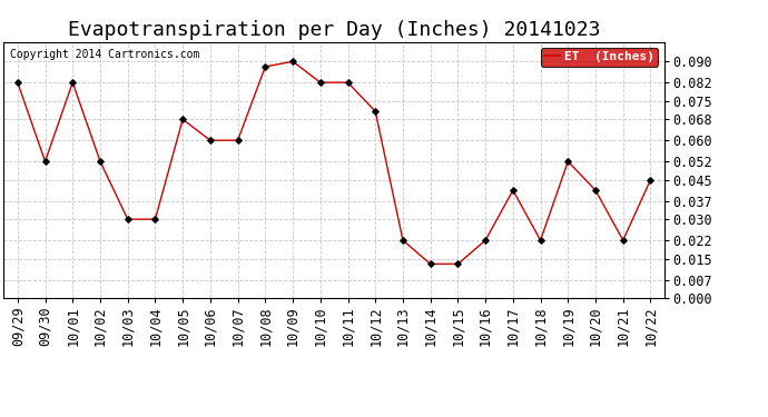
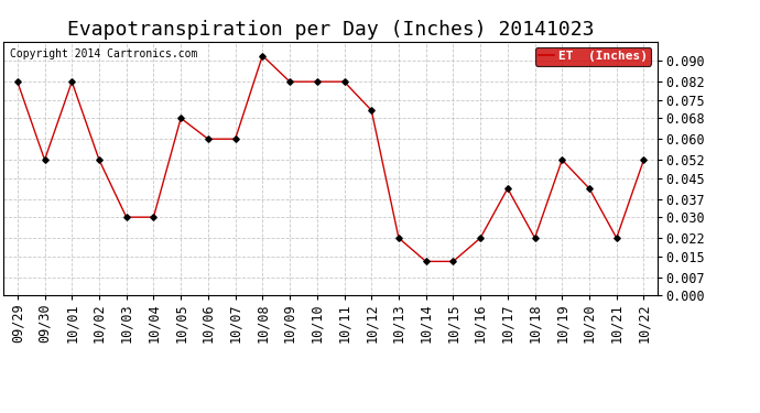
10/08: 0.088 -> 0.092
10/09: 0.090 -> 0.082
10/22: 0.045 -> 0.052
